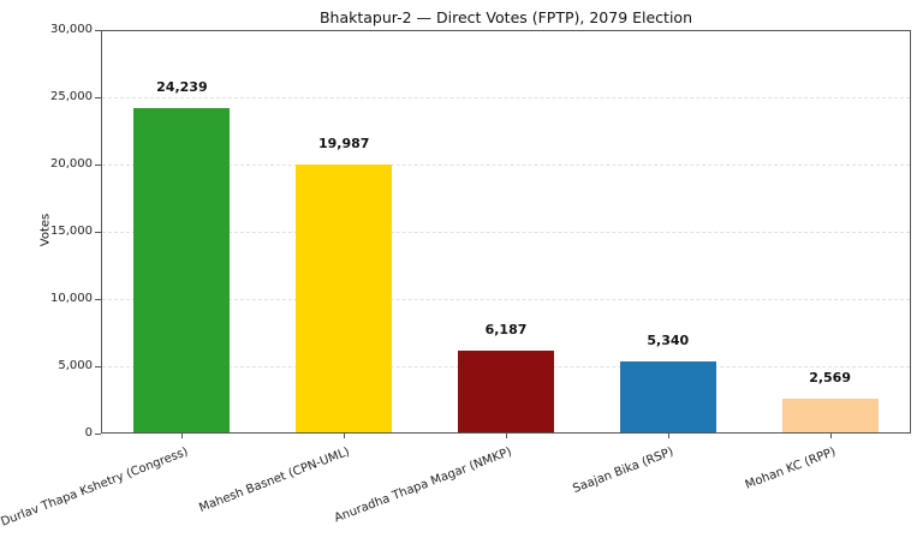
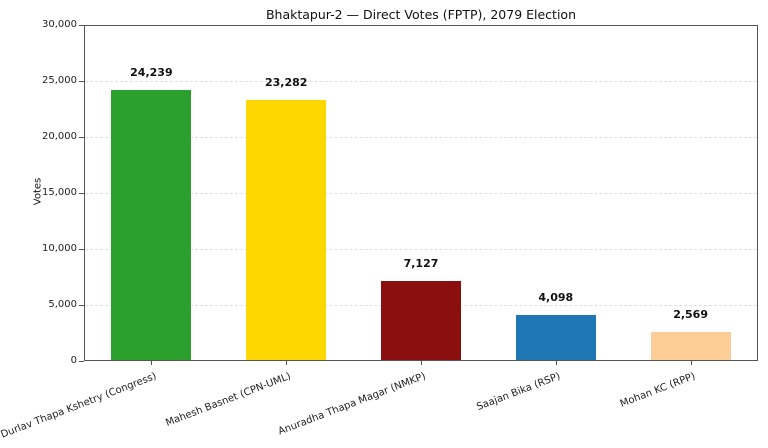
Mahesh Basnet (CPN-UML): 19,987 -> 23,282
Anuradha Thapa Magar (NMKP): 6,187 -> 7,127
Saajan Bika (RSP): 5,340 -> 4,098
